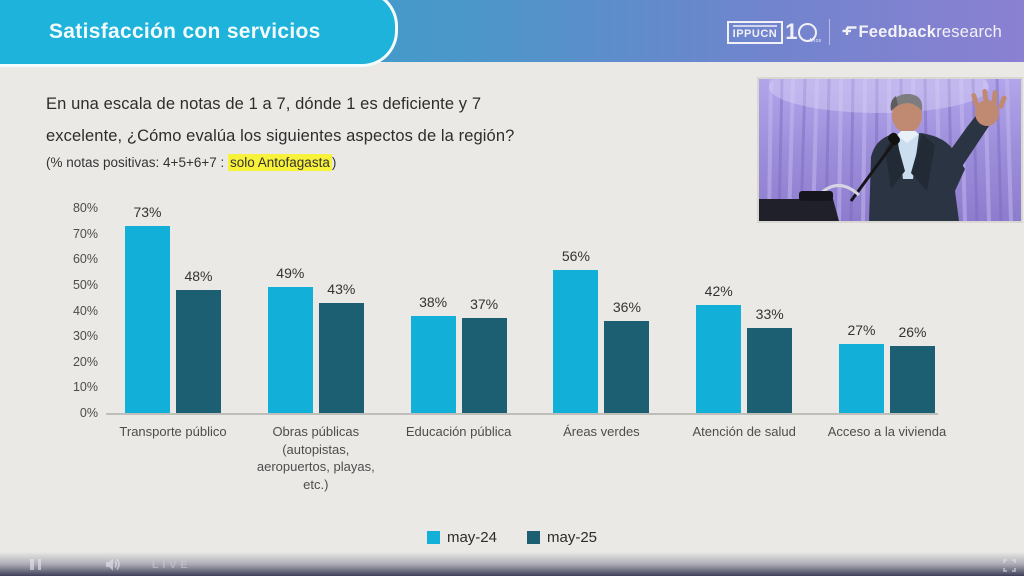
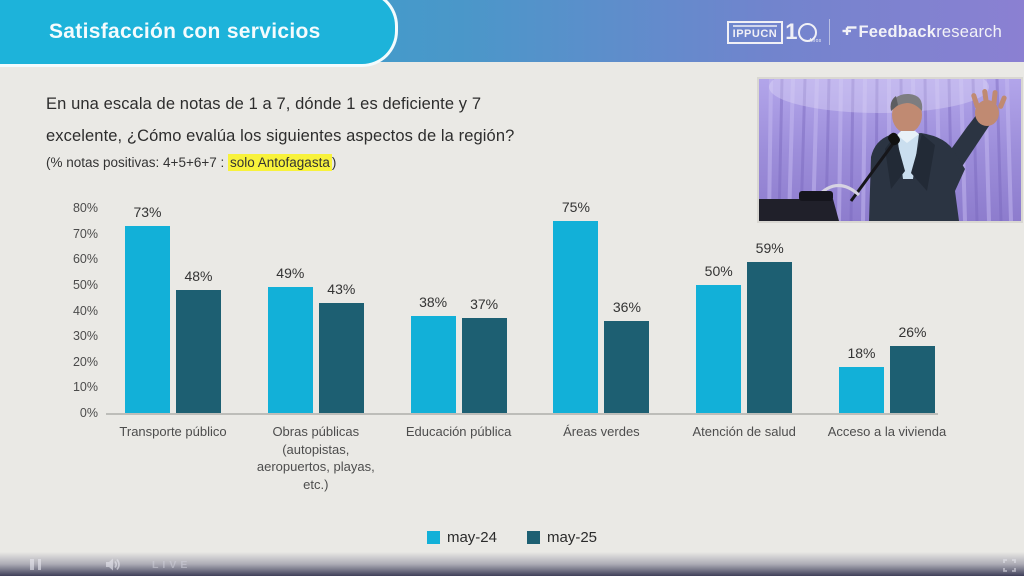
may-24/Áreas verdes: 56% -> 75%
may-24/Atención de salud: 42% -> 50%
may-25/Atención de salud: 33% -> 59%
may-24/Acceso a la vivienda: 27% -> 18%
